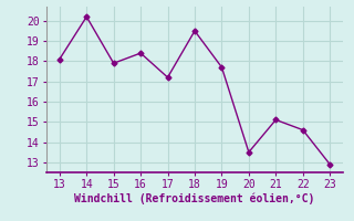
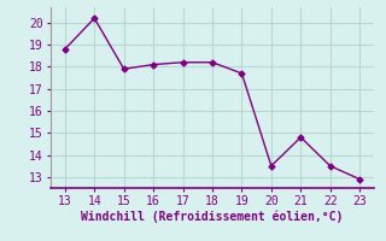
13: 18.1 -> 18.8
16: 18.4 -> 18.1
17: 17.2 -> 18.2
18: 19.5 -> 18.2
21: 15.1 -> 14.8
22: 14.6 -> 13.5
